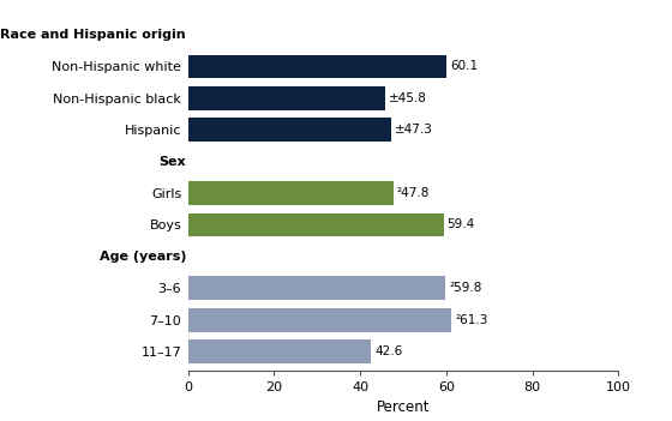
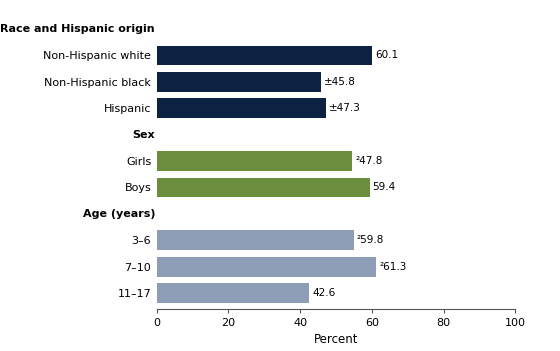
Girls: 47.8 -> 54.5
3–6: 59.8 -> 55.0
